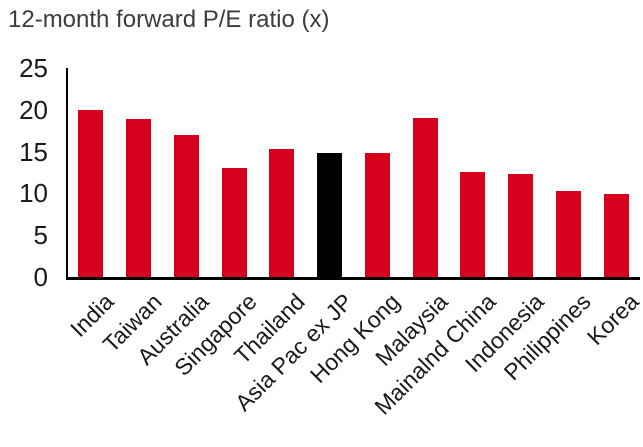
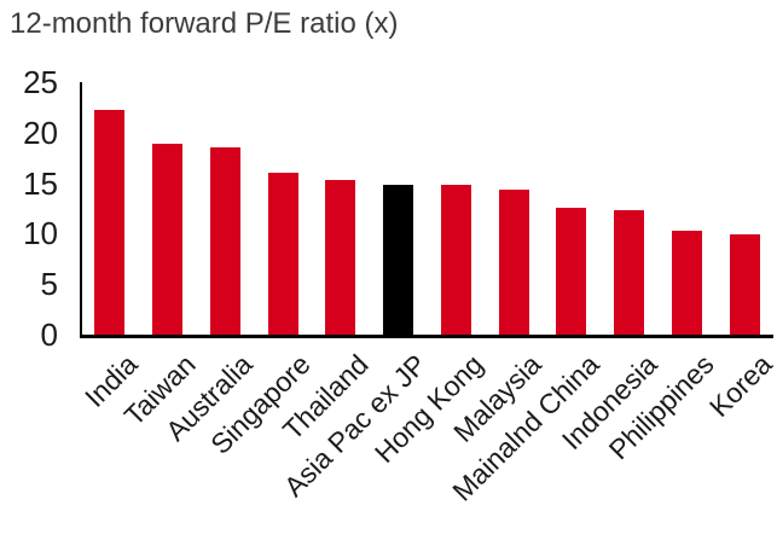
India: 20 -> 22
Australia: 17 -> 19
Singapore: 13 -> 16
Malaysia: 19 -> 14
